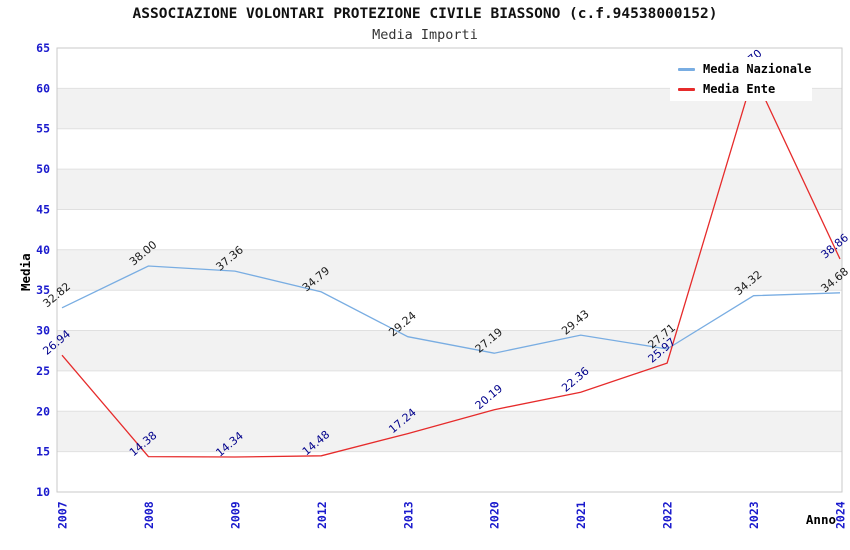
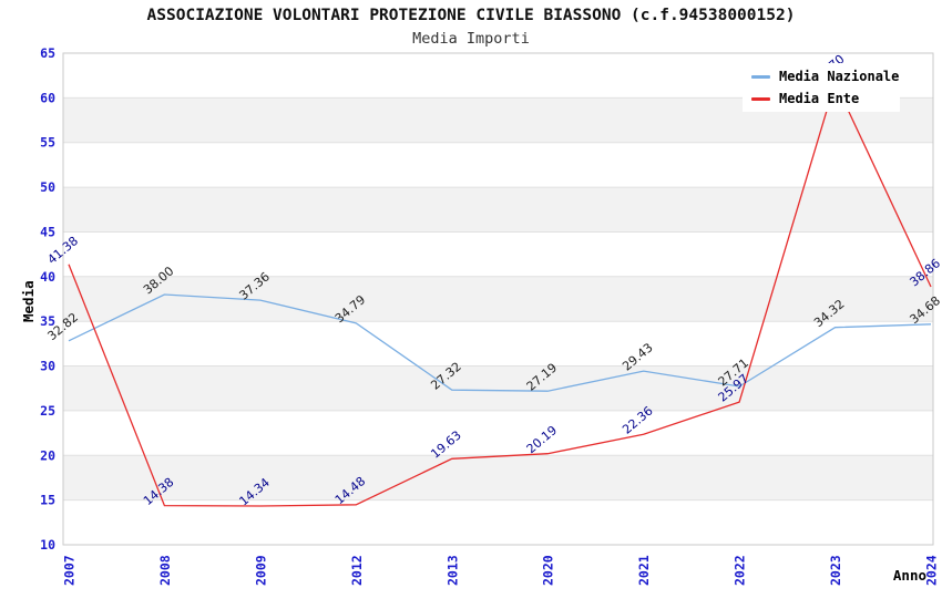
Media Ente/2007: 26.94 -> 41.38
Media Nazionale/2013: 29.24 -> 27.32
Media Ente/2013: 17.24 -> 19.63
